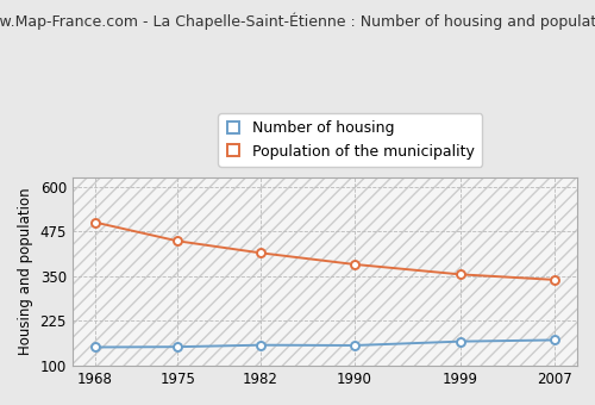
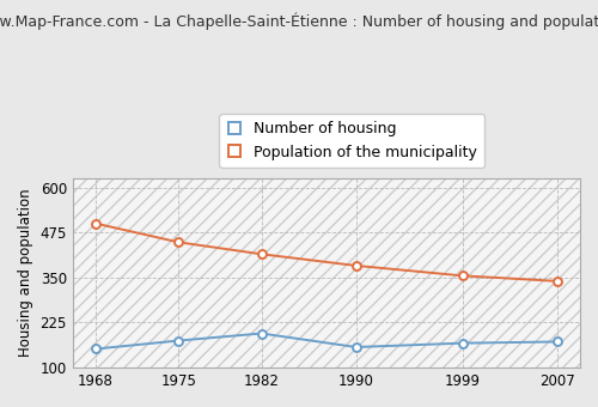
Number of housing/1975: 153 -> 175
Number of housing/1982: 158 -> 195
